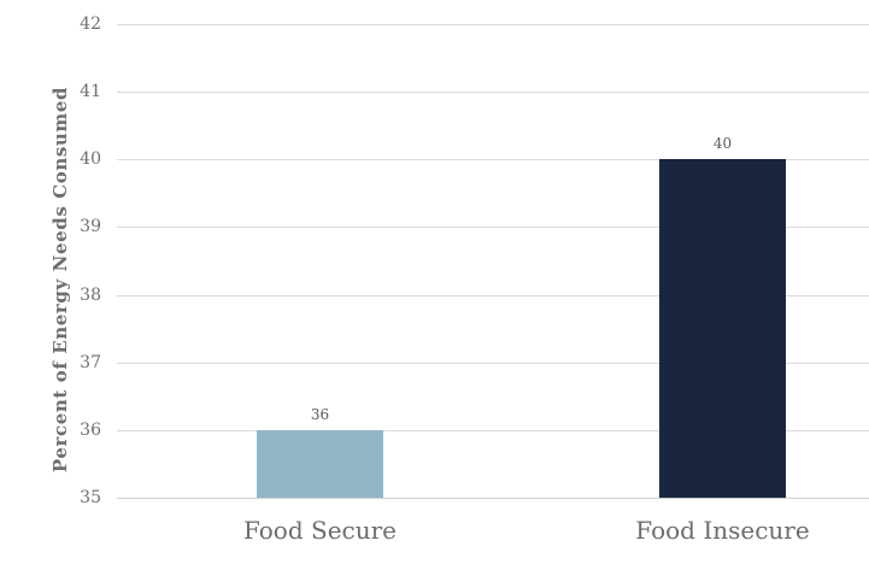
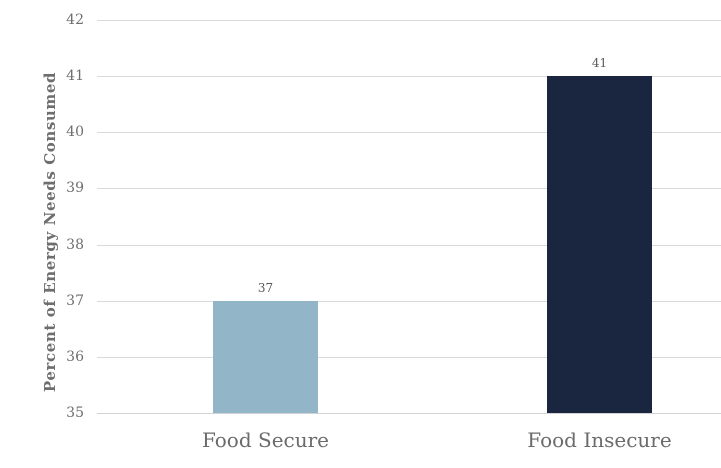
Food Secure: 36 -> 37
Food Insecure: 40 -> 41
